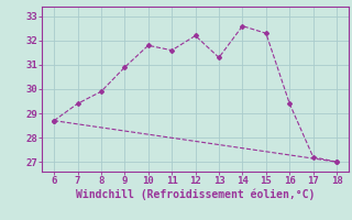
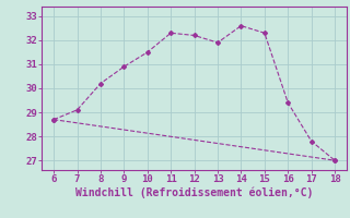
7: 29.4 -> 29.1
8: 29.9 -> 30.2
10: 31.8 -> 31.5
11: 31.6 -> 32.3
13: 31.3 -> 31.9
17: 27.2 -> 27.8
